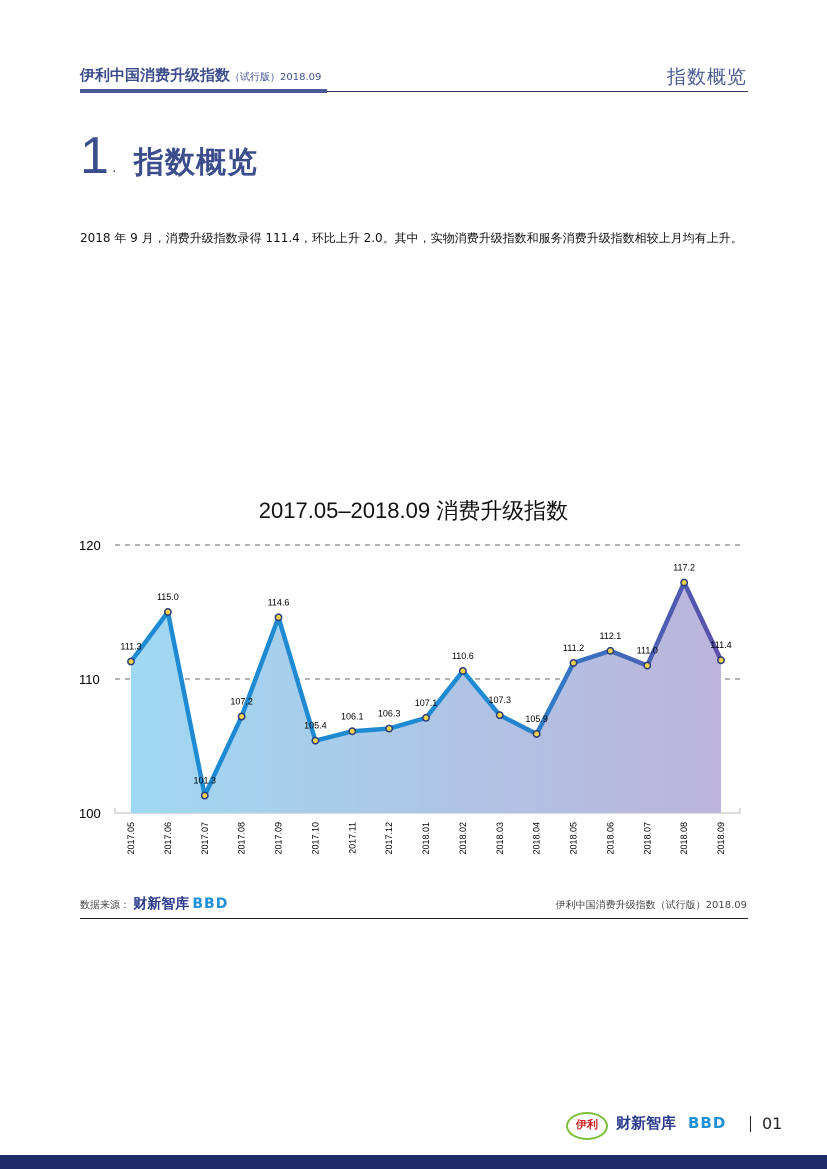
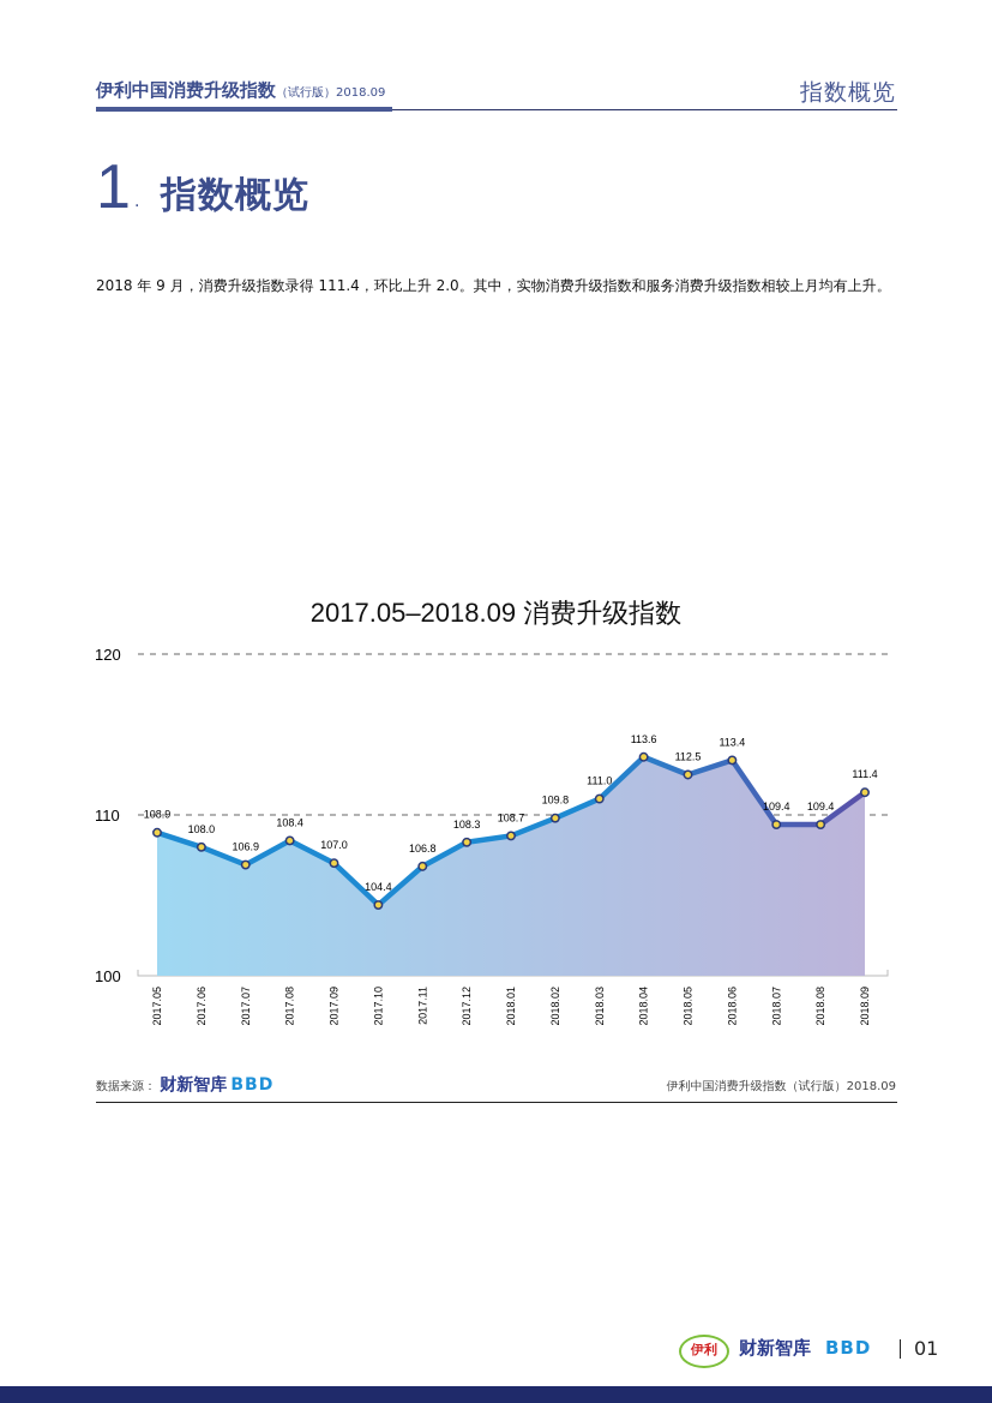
2017.05: 111.3 -> 108.9
2017.06: 115.0 -> 108.0
2017.07: 101.3 -> 106.9
2017.08: 107.2 -> 108.4
2017.09: 114.6 -> 107.0
2017.10: 105.4 -> 104.4
2017.11: 106.1 -> 106.8
2017.12: 106.3 -> 108.3
2018.01: 107.1 -> 108.7
2018.02: 110.6 -> 109.8
2018.03: 107.3 -> 111.0
2018.04: 105.9 -> 113.6
2018.05: 111.2 -> 112.5
2018.06: 112.1 -> 113.4
2018.07: 111.0 -> 109.4
2018.08: 117.2 -> 109.4
